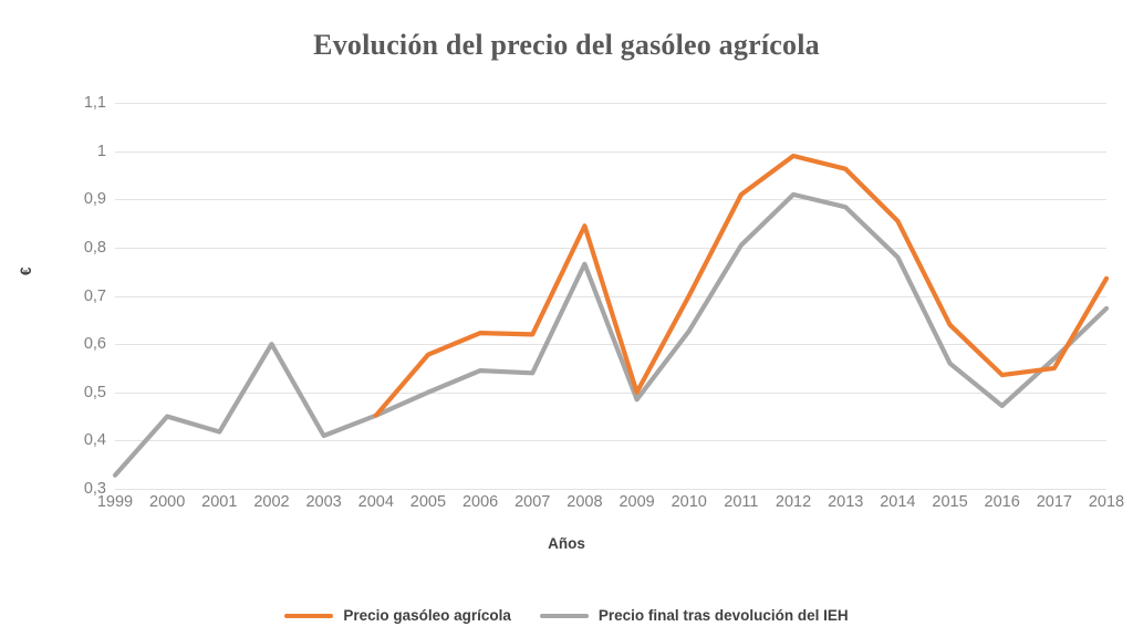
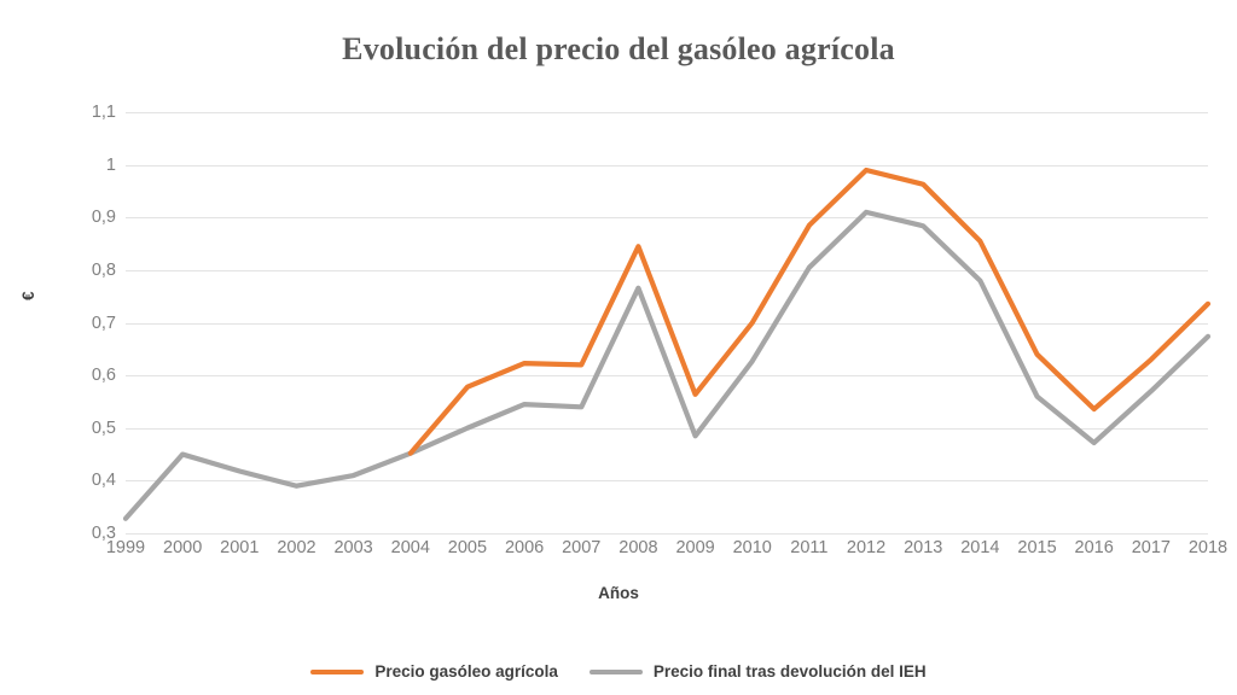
Precio final tras devolución del IEH/2002: 0,60 -> 0,39
Precio gasóleo agrícola/2009: 0,50 -> 0,56
Precio gasóleo agrícola/2011: 0,91 -> 0,89
Precio gasóleo agrícola/2017: 0,55 -> 0,63
